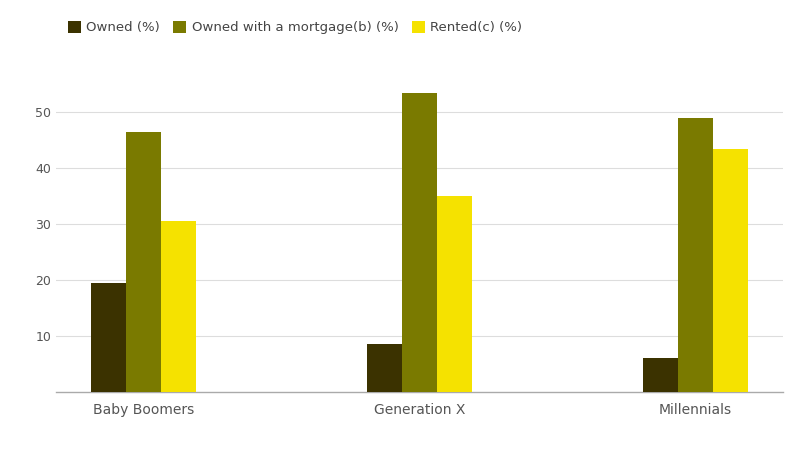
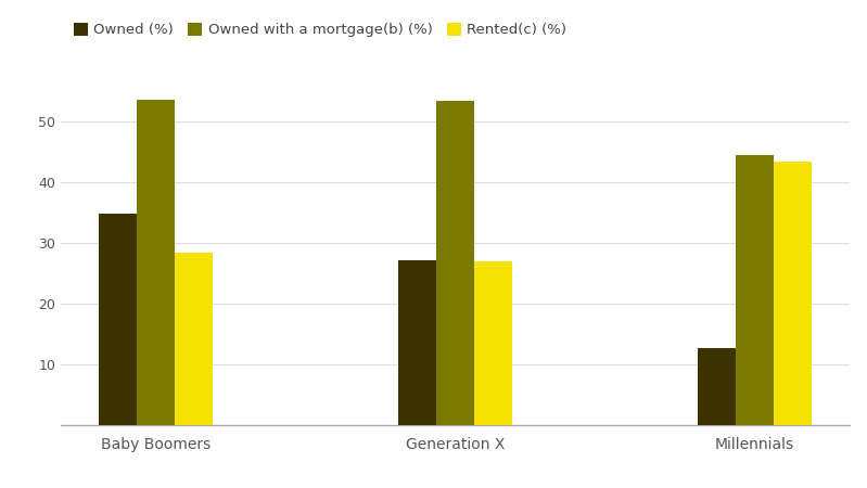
Owned (%)/Baby Boomers: 19.5 -> 34.8
Owned with a mortgage(b) (%)/Baby Boomers: 46.5 -> 53.6
Rented(c) (%)/Baby Boomers: 30.5 -> 28.4
Owned (%)/Generation X: 8.5 -> 27.2
Rented(c) (%)/Generation X: 35.0 -> 27.0
Owned (%)/Millennials: 6.0 -> 12.6
Owned with a mortgage(b) (%)/Millennials: 49.0 -> 44.4
